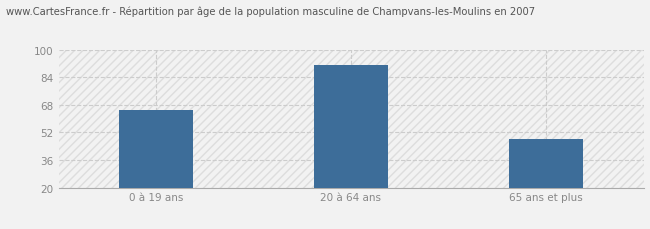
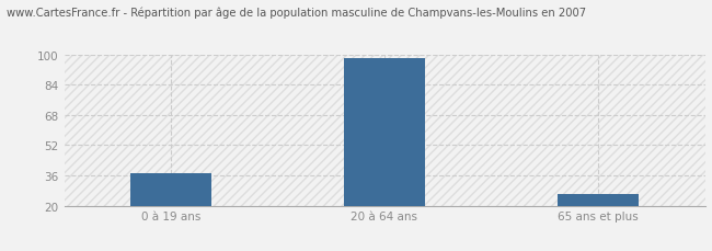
0 à 19 ans: 65 -> 37
20 à 64 ans: 91 -> 98
65 ans et plus: 48 -> 26
